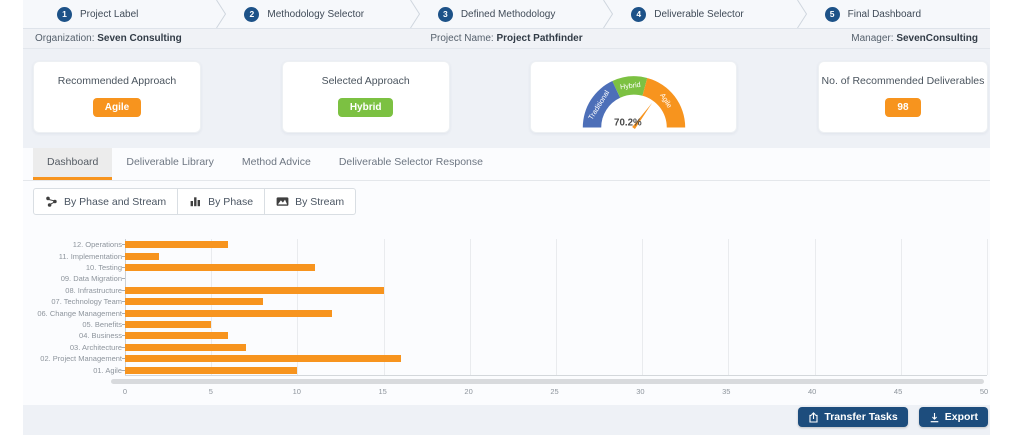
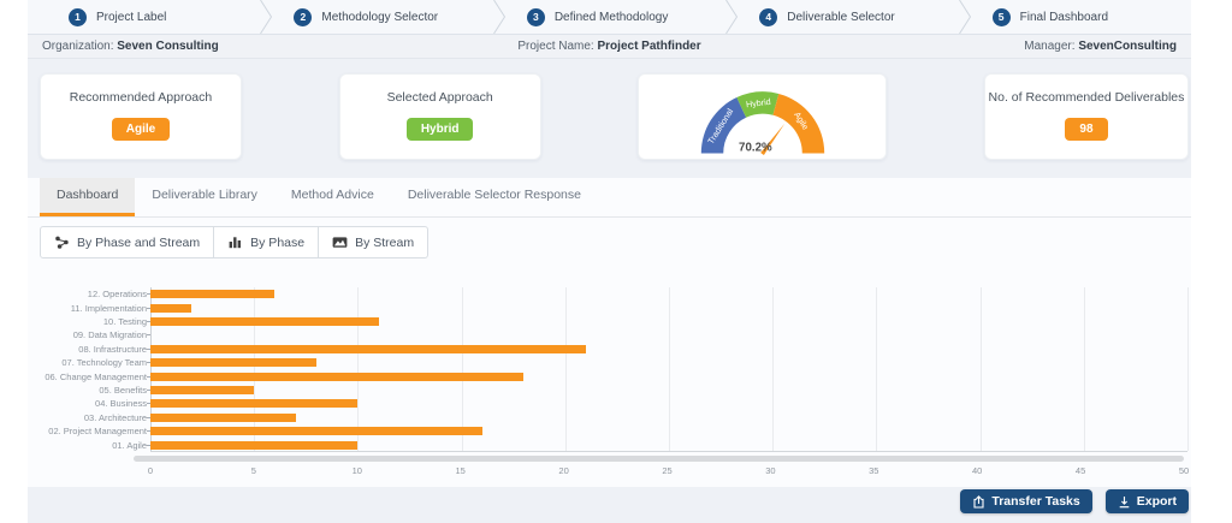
08. Infrastructure: 15 -> 21
06. Change Management: 12 -> 18
04. Business: 6 -> 10
